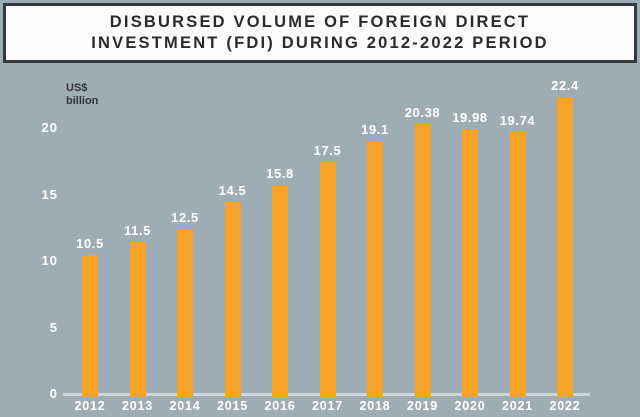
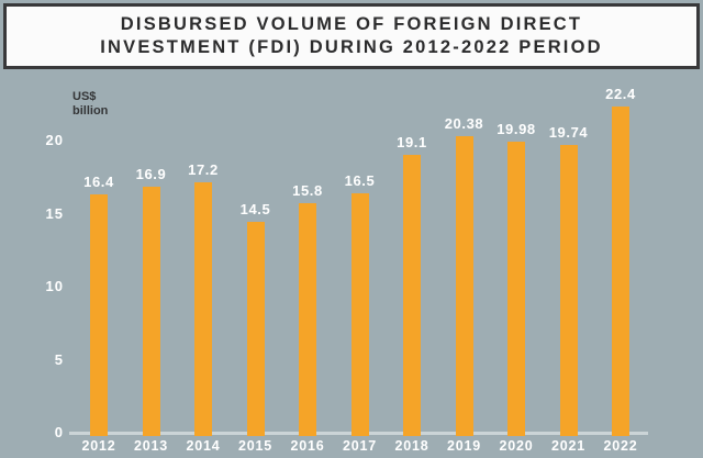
2012: 10.5 -> 16.4
2013: 11.5 -> 16.9
2014: 12.5 -> 17.2
2017: 17.5 -> 16.5
